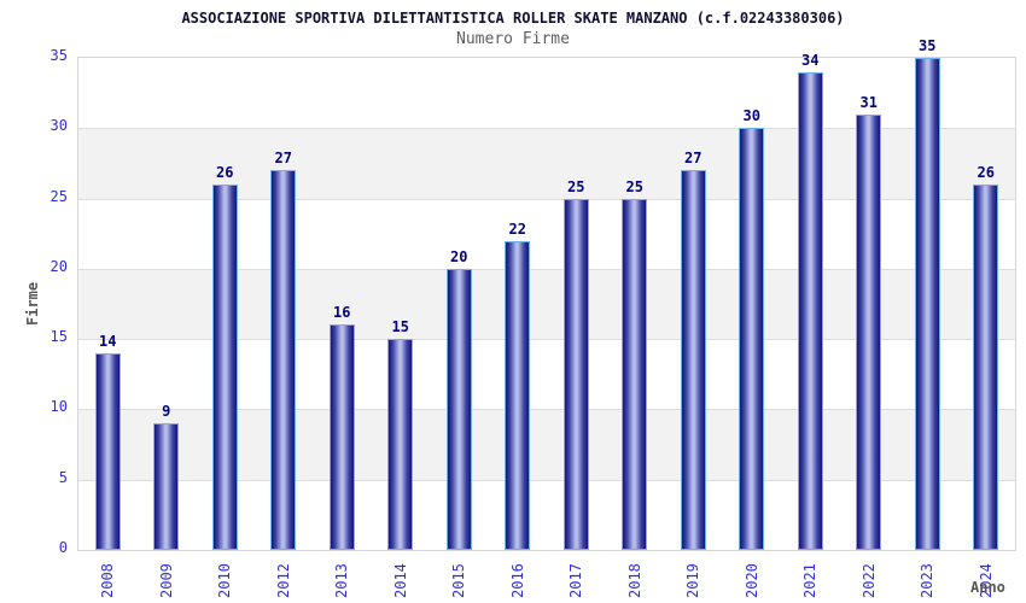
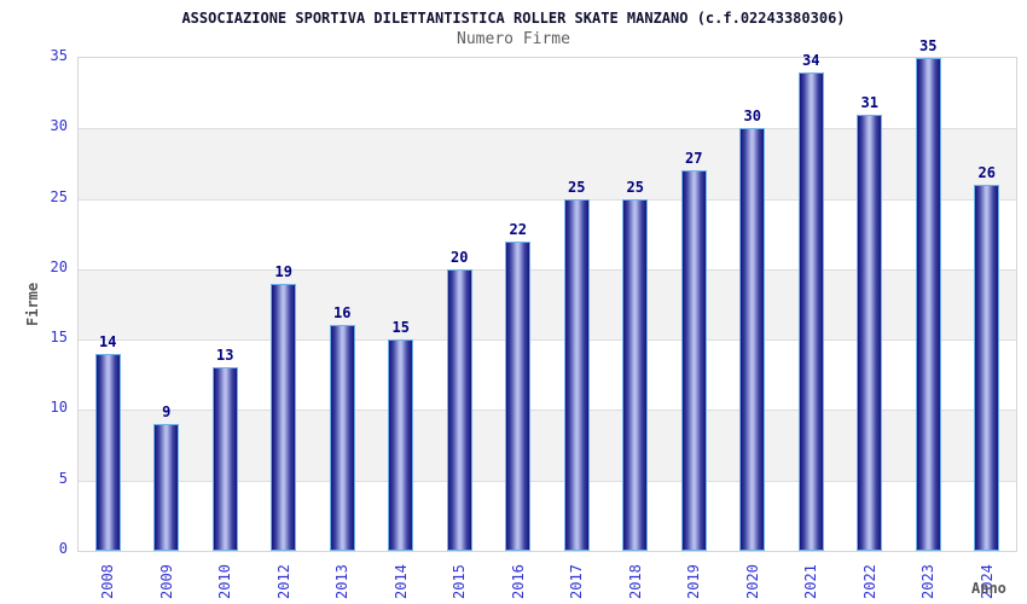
2010: 26 -> 13
2012: 27 -> 19
